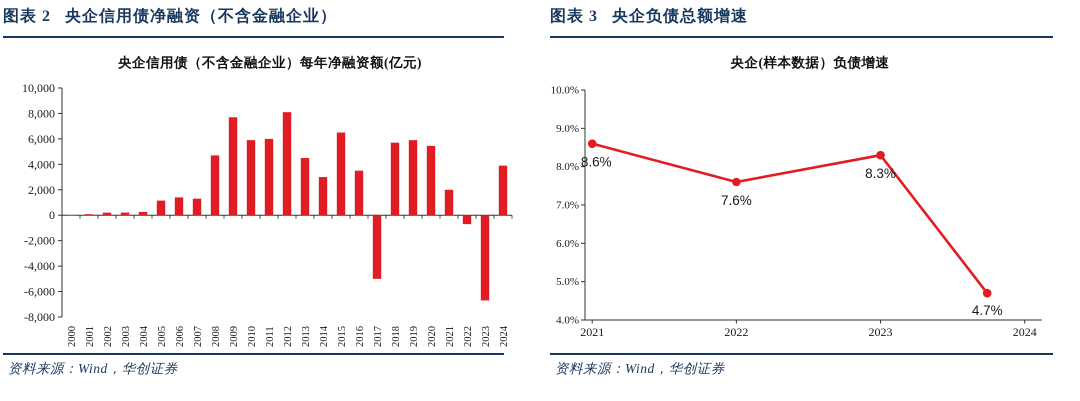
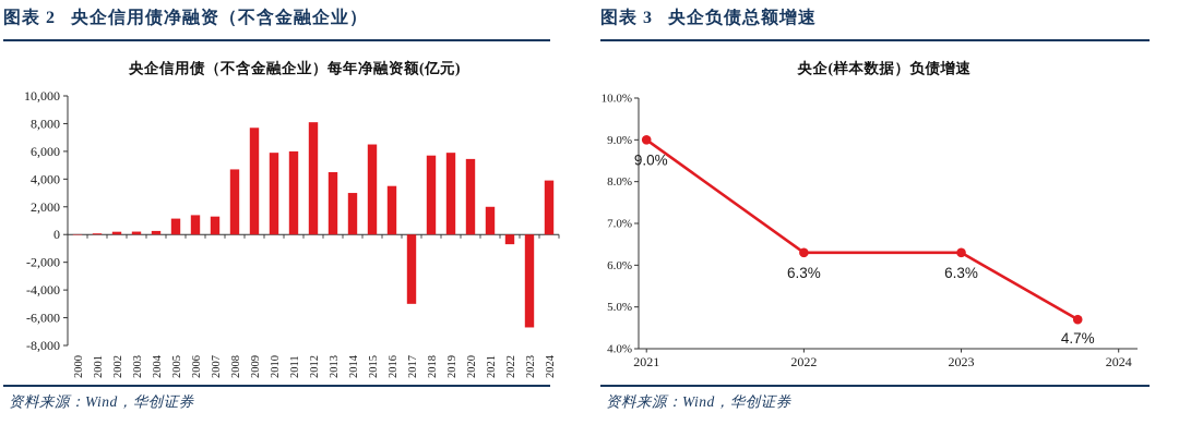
央企(样本数据）负债增速/2021: 8.6% -> 9.0%
央企(样本数据）负债增速/2022: 7.6% -> 6.3%
央企(样本数据）负债增速/2023: 8.3% -> 6.3%
